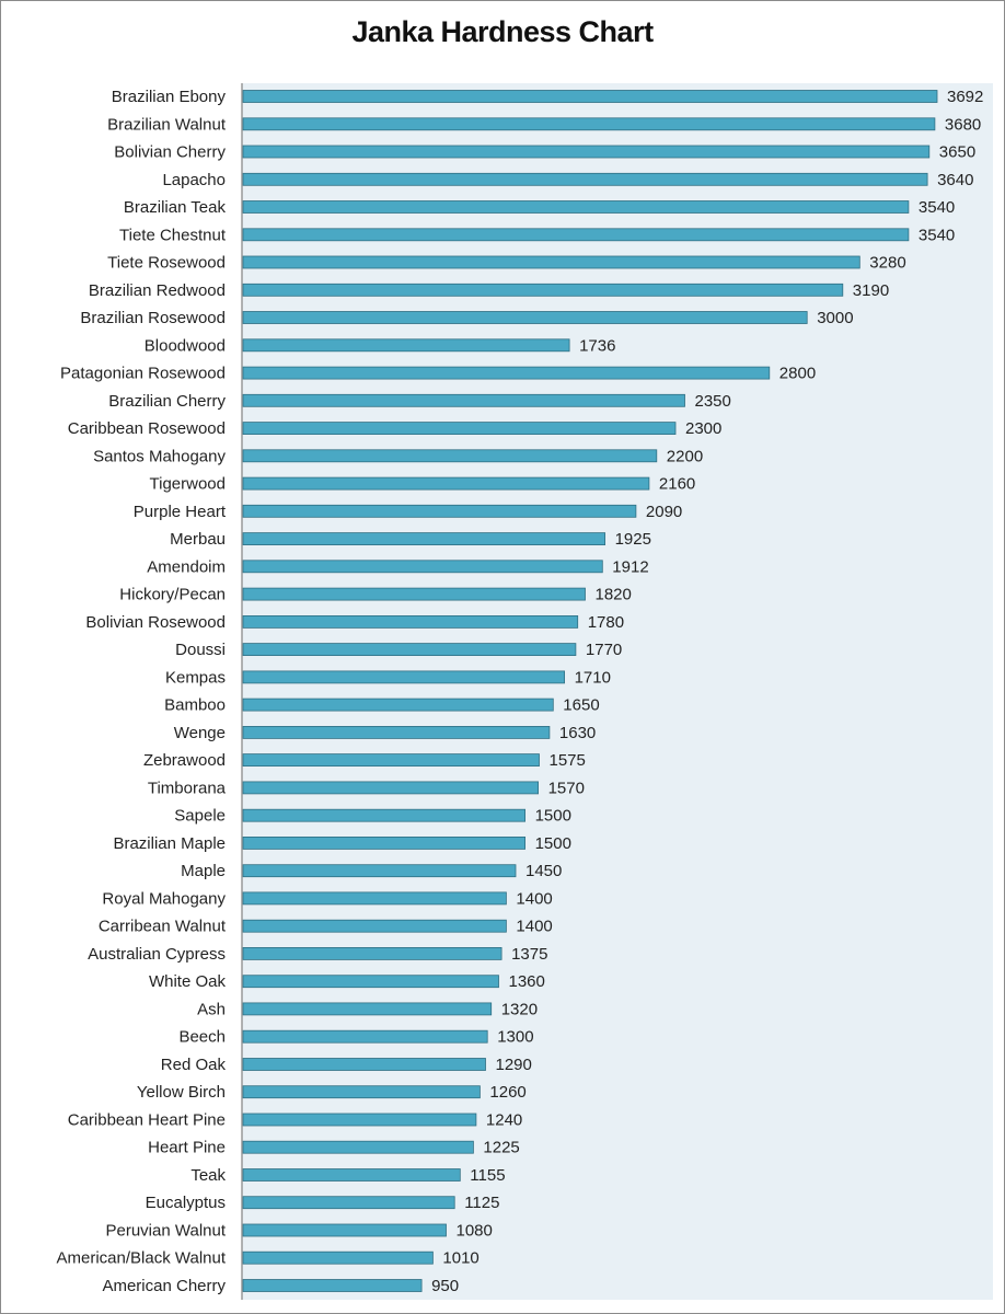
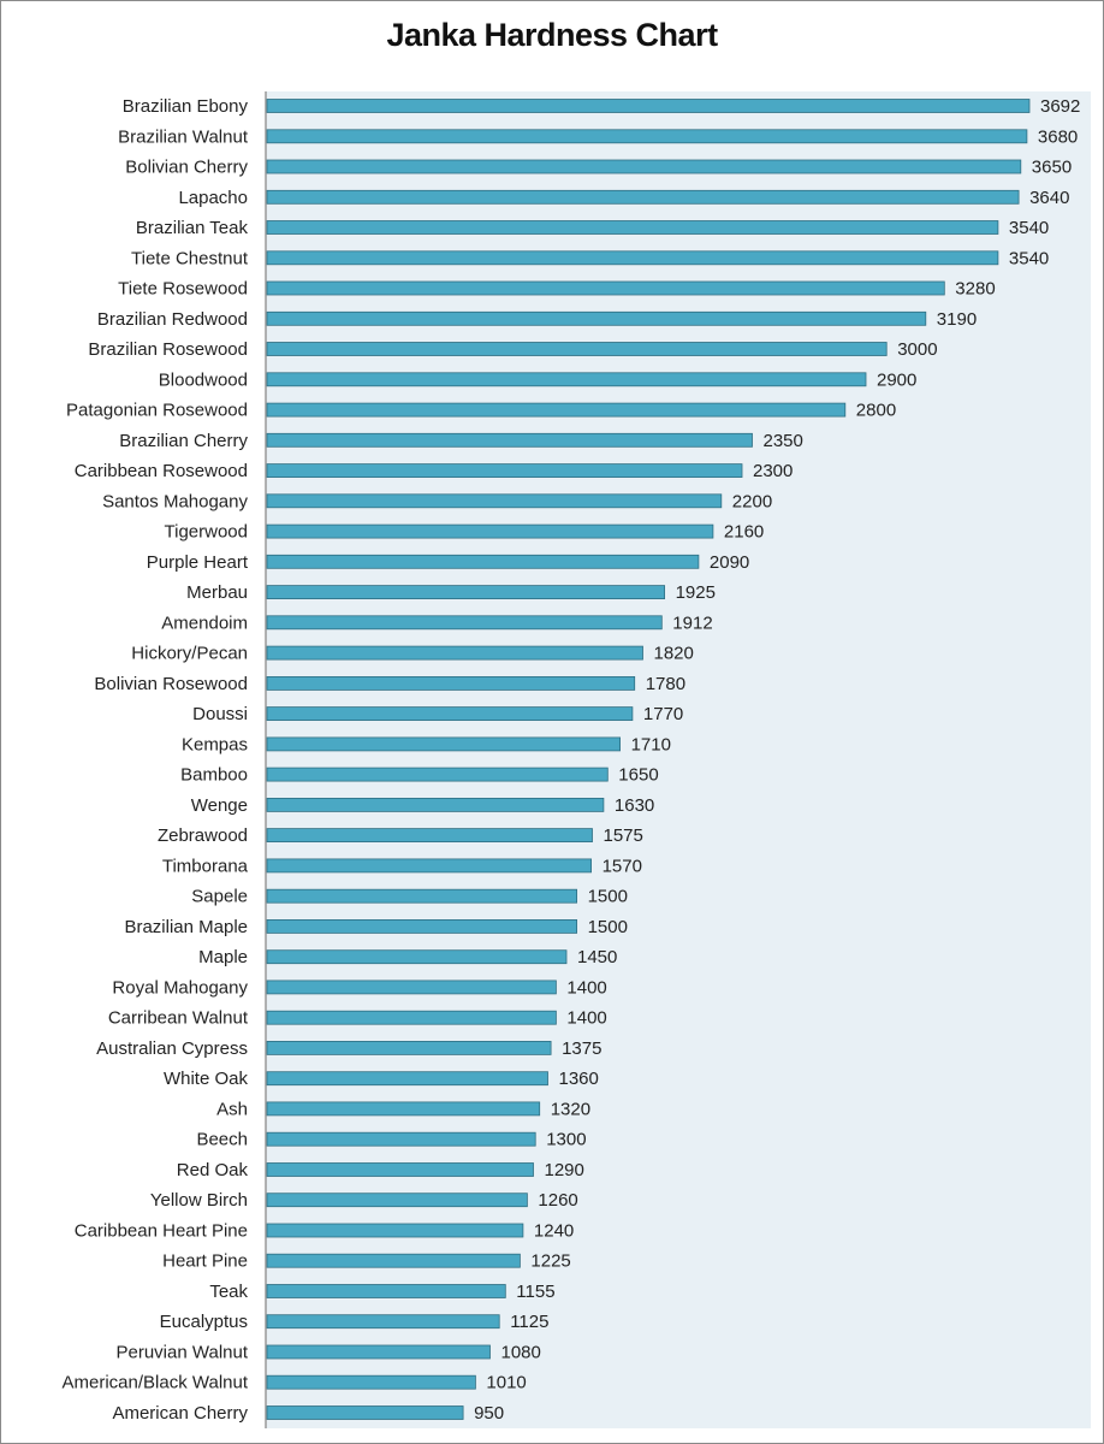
Bloodwood: 1736 -> 2900
